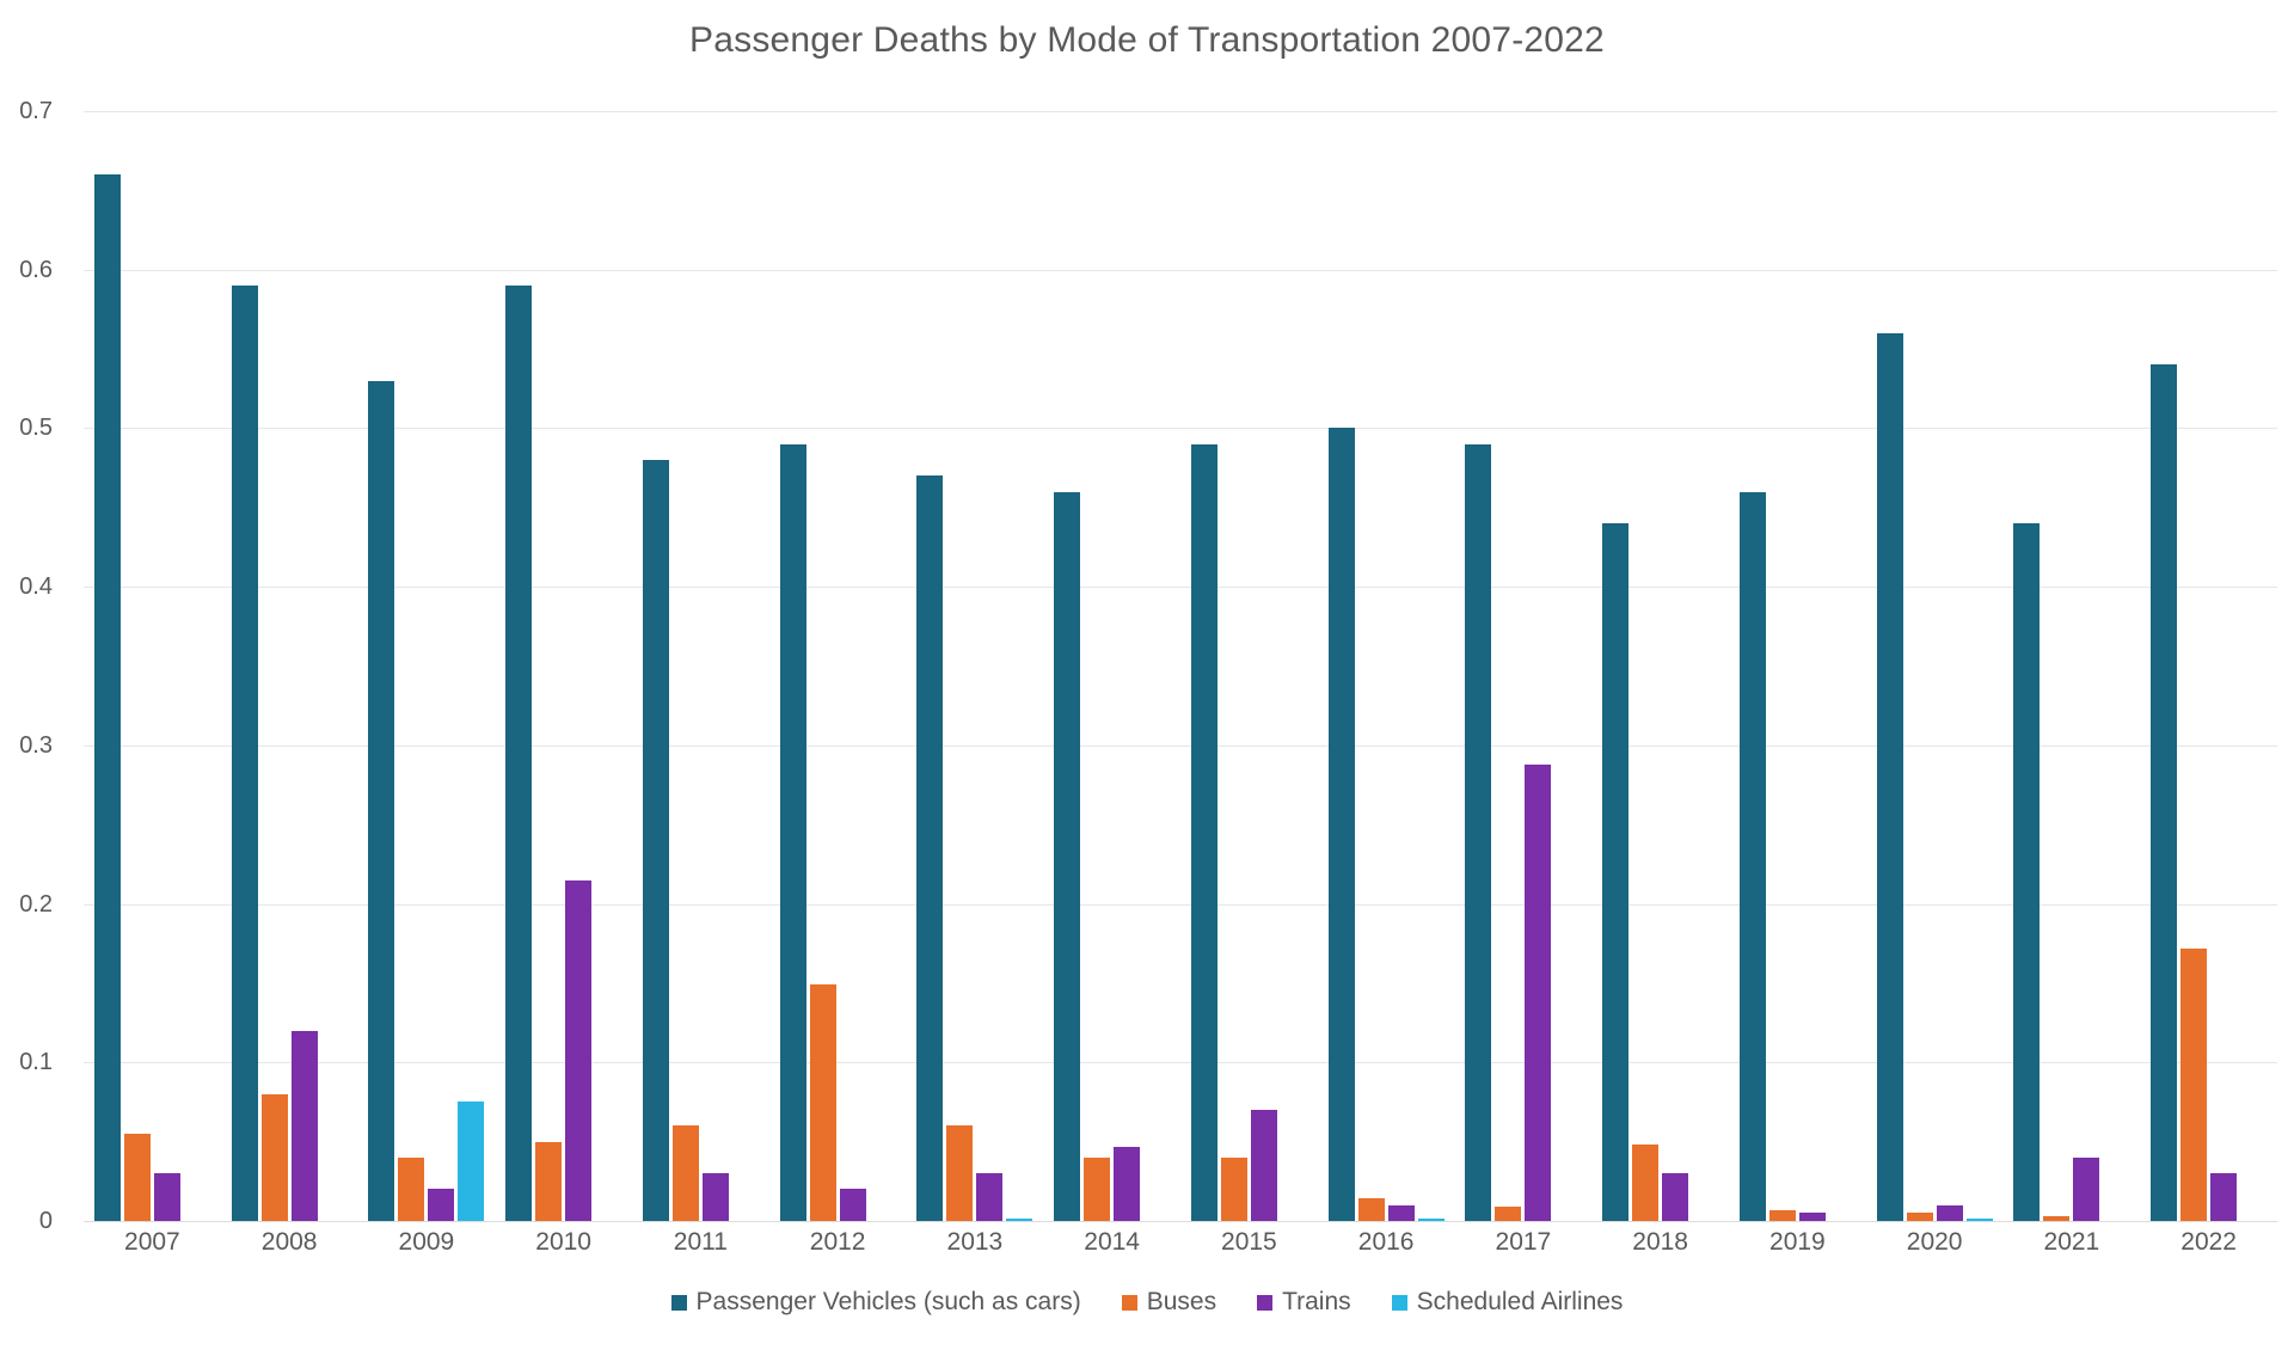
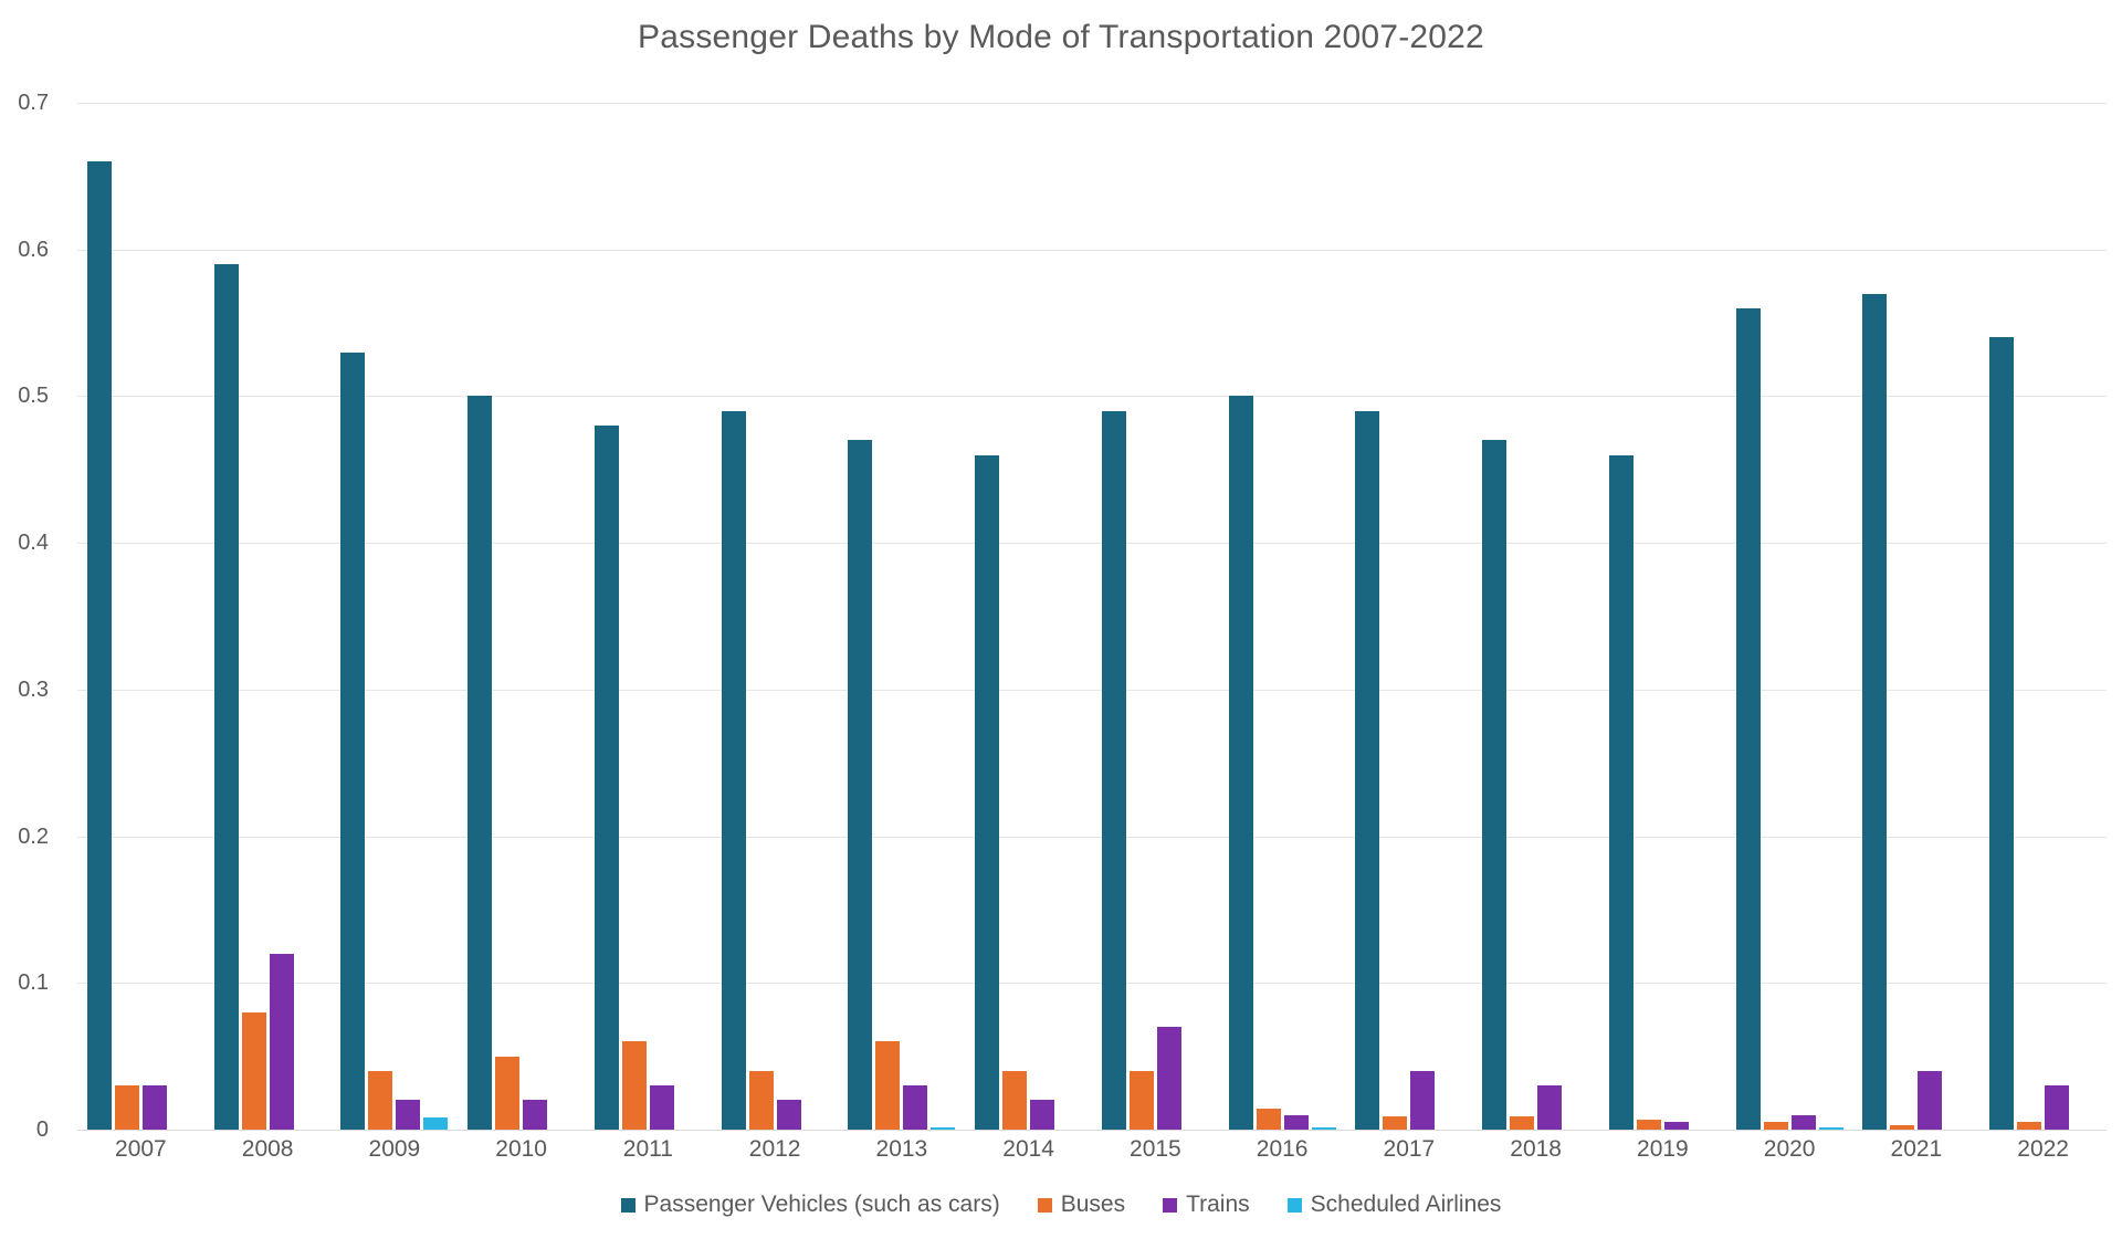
Buses/2007: 0.055 -> 0.030
Scheduled Airlines/2009: 0.075 -> 0.008
Passenger Vehicles (such as cars)/2010: 0.59 -> 0.50
Trains/2010: 0.215 -> 0.020
Buses/2012: 0.149 -> 0.040
Trains/2014: 0.047 -> 0.020
Trains/2017: 0.288 -> 0.040
Passenger Vehicles (such as cars)/2018: 0.44 -> 0.47
Buses/2018: 0.048 -> 0.009
Passenger Vehicles (such as cars)/2021: 0.44 -> 0.57
Buses/2022: 0.172 -> 0.005
